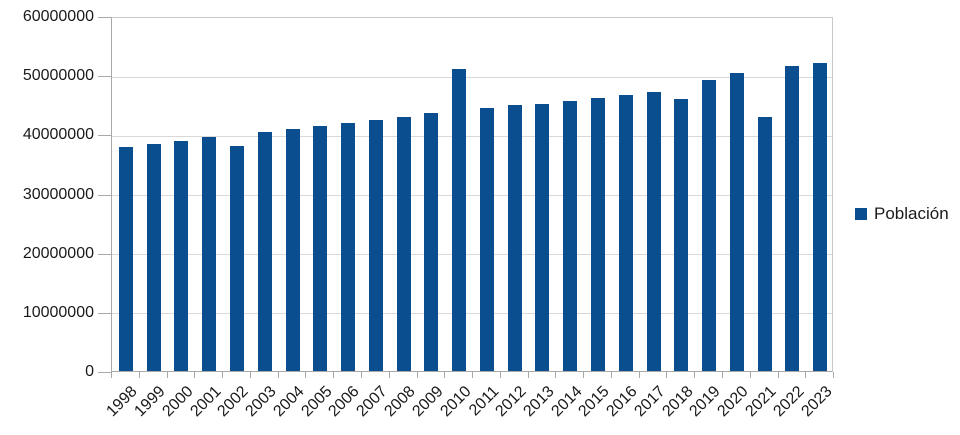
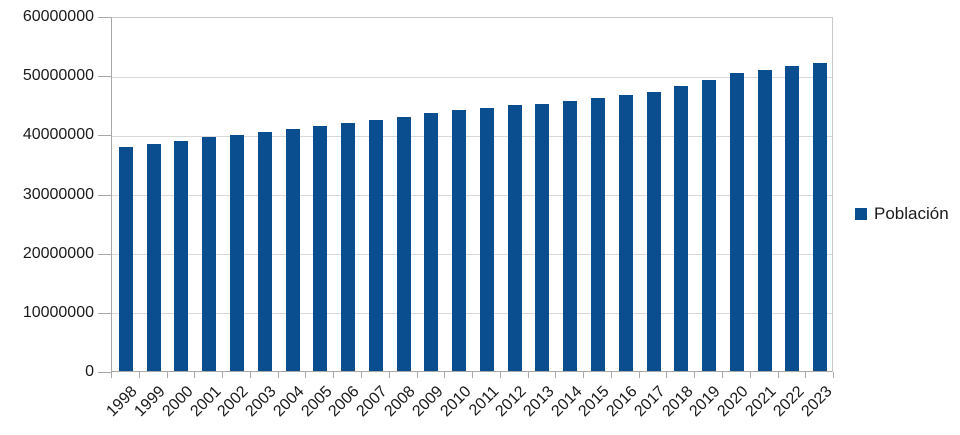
2002: 38000000 -> 40000000
2010: 51000000 -> 44000000
2018: 46000000 -> 48000000
2021: 43000000 -> 51000000
